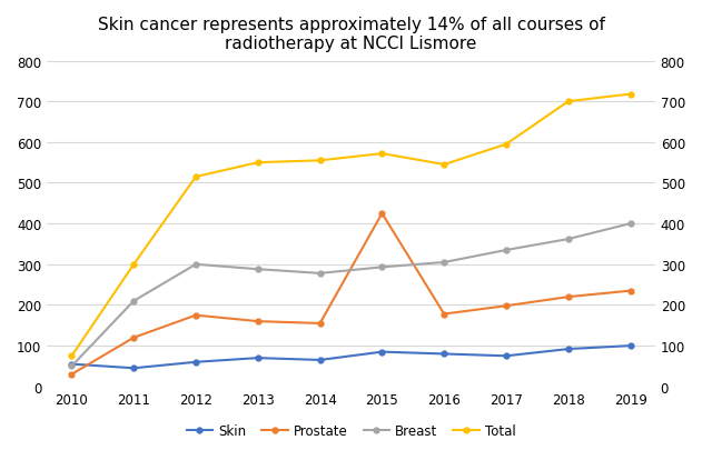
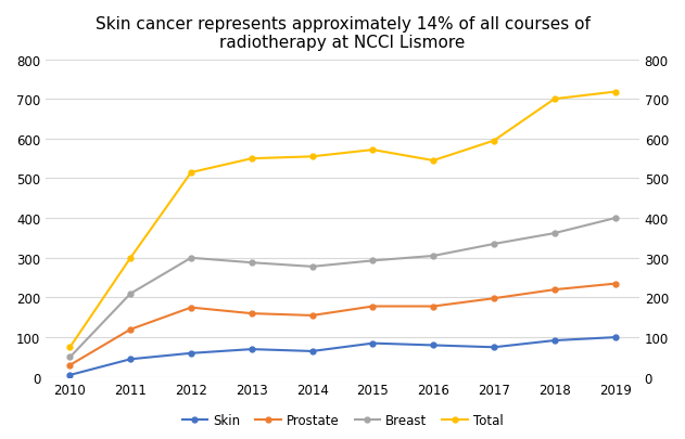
Skin/2010: 55 -> 5
Prostate/2015: 425 -> 178
